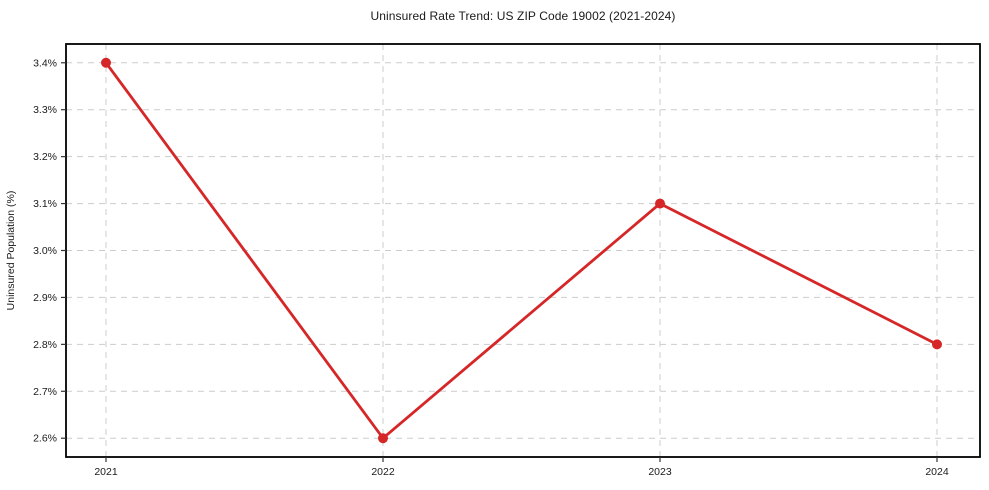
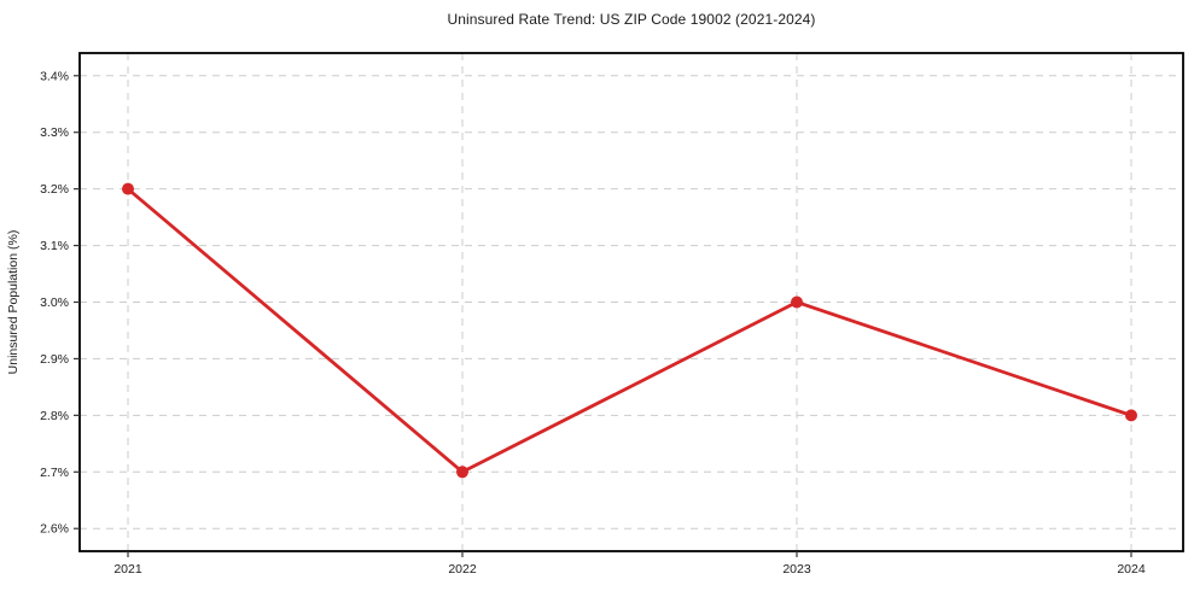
2021: 3.4% -> 3.2%
2022: 2.6% -> 2.7%
2023: 3.1% -> 3.0%
